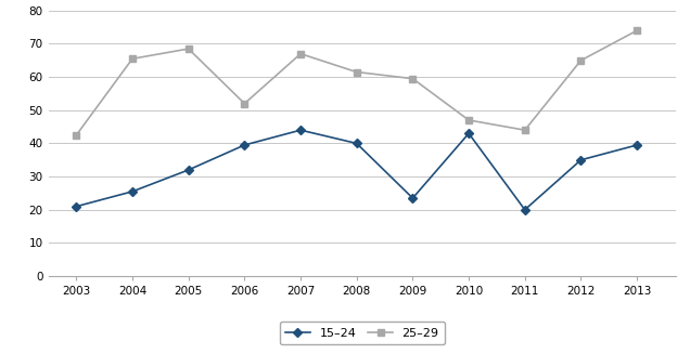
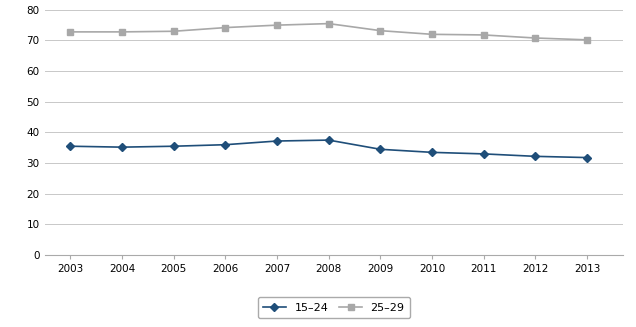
15–24/2003: 21.0 -> 35.5
25–29/2003: 42.5 -> 72.8
15–24/2004: 25.5 -> 35.2
25–29/2004: 65.5 -> 72.8
15–24/2005: 32.0 -> 35.5
25–29/2005: 68.5 -> 73.0
15–24/2006: 39.5 -> 36.0
25–29/2006: 52.0 -> 74.2
15–24/2007: 44.0 -> 37.2
25–29/2007: 67.0 -> 75.0
15–24/2008: 40.0 -> 37.5
25–29/2008: 61.5 -> 75.5
15–24/2009: 23.5 -> 34.5
25–29/2009: 59.5 -> 73.2
15–24/2010: 43.0 -> 33.5
25–29/2010: 47.0 -> 72.0
15–24/2011: 20.0 -> 33.0
25–29/2011: 44.0 -> 71.8
15–24/2012: 35.0 -> 32.2
25–29/2012: 65.0 -> 70.8
15–24/2013: 39.5 -> 31.8
25–29/2013: 74.0 -> 70.2
